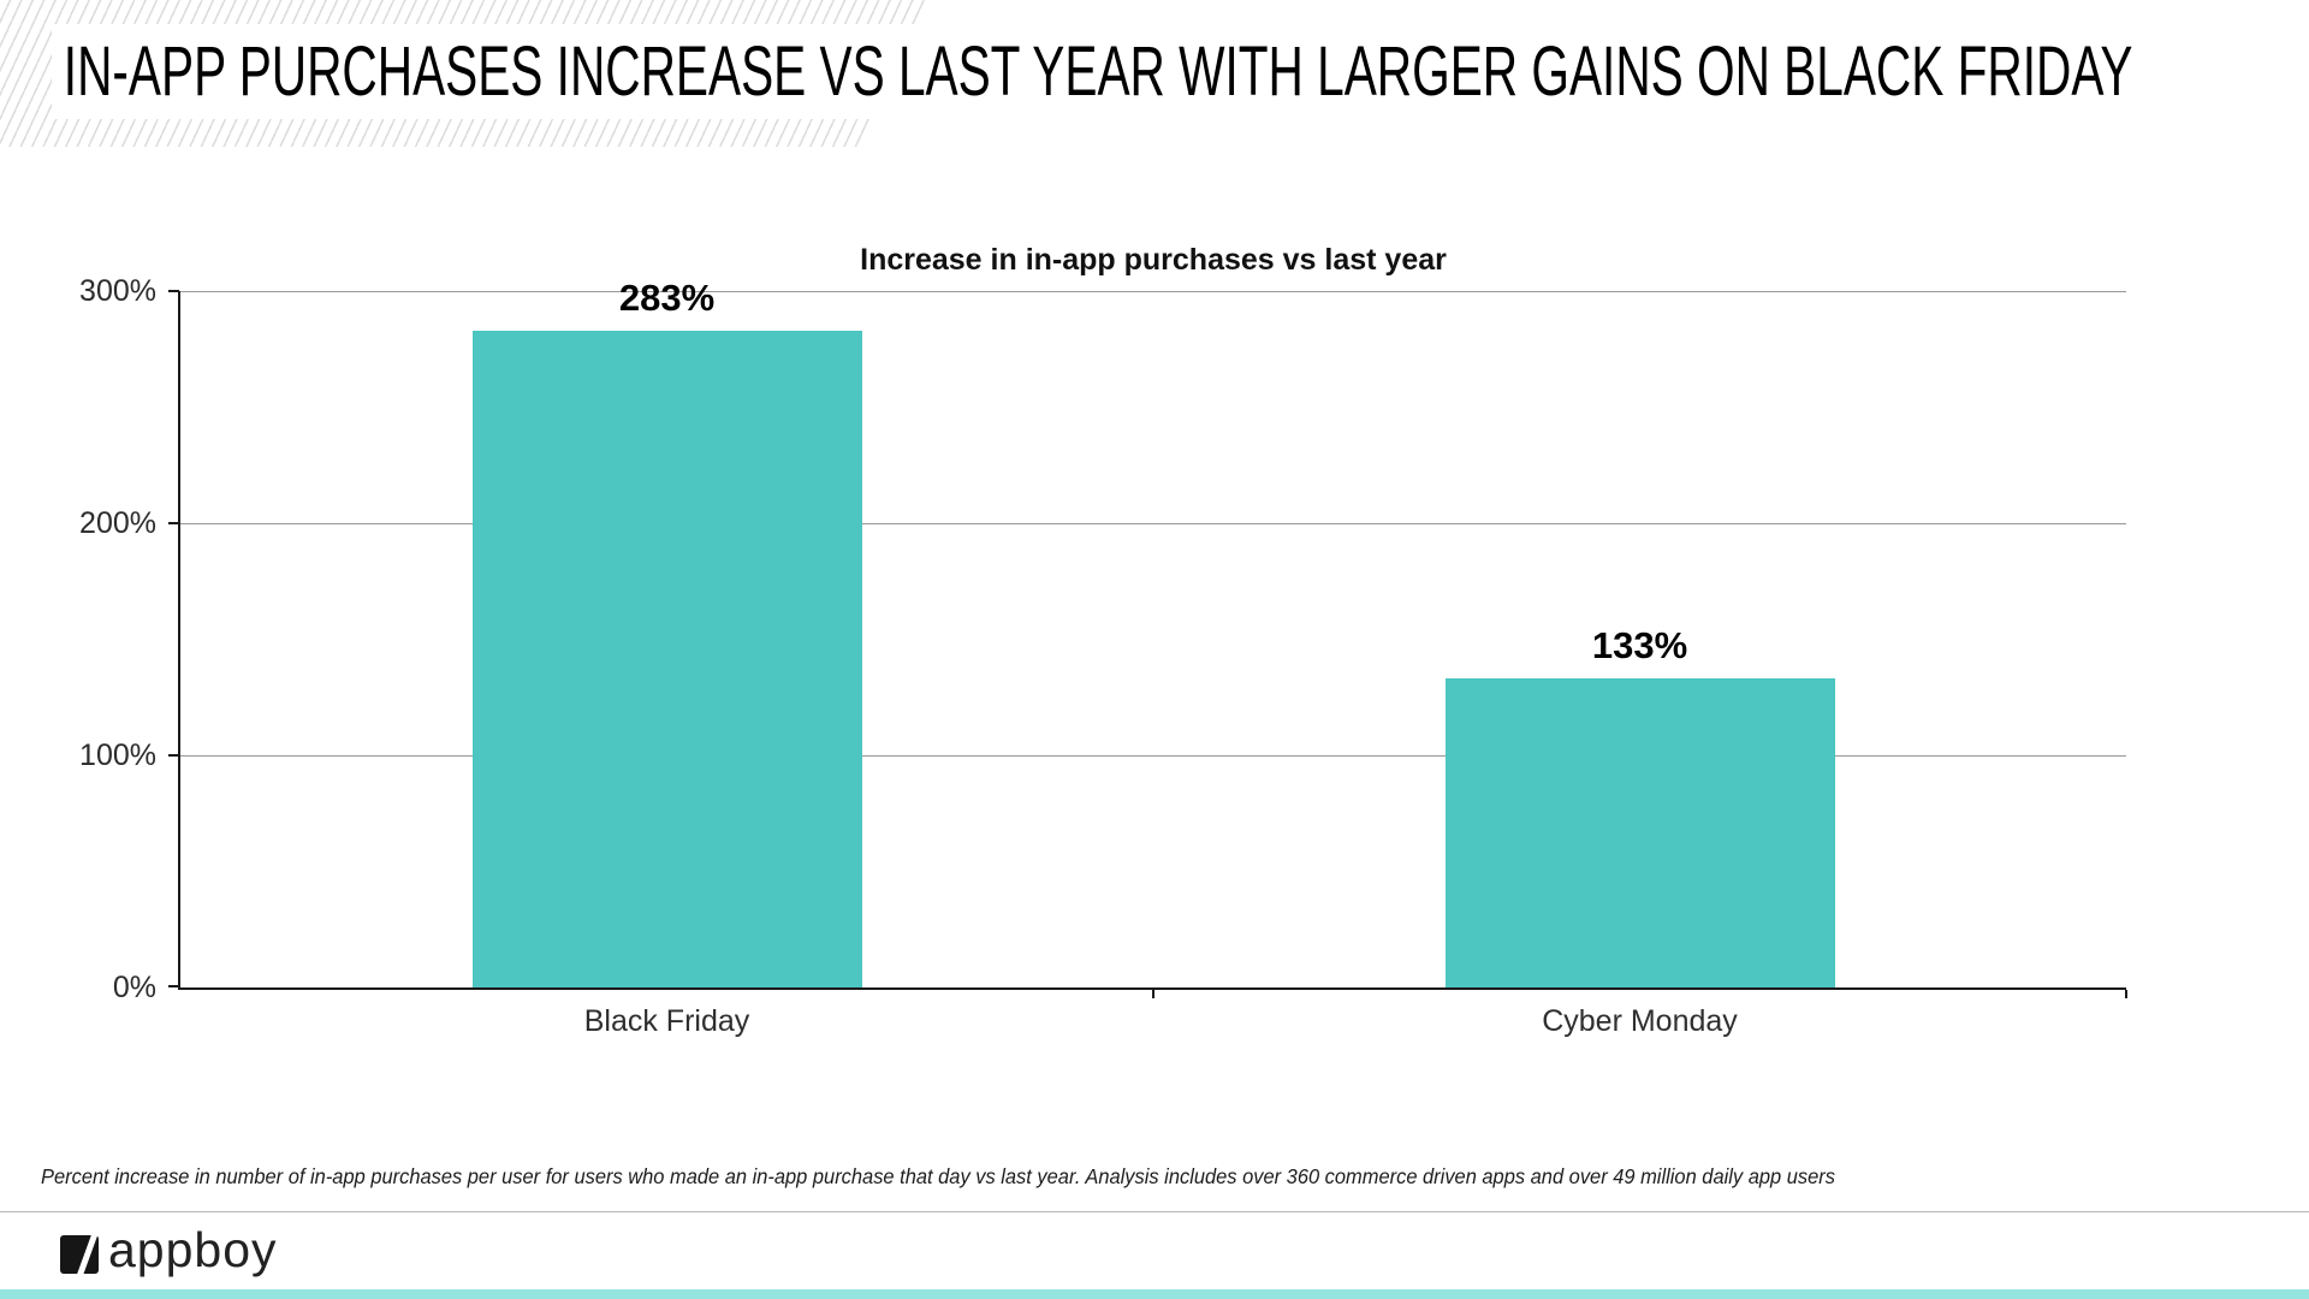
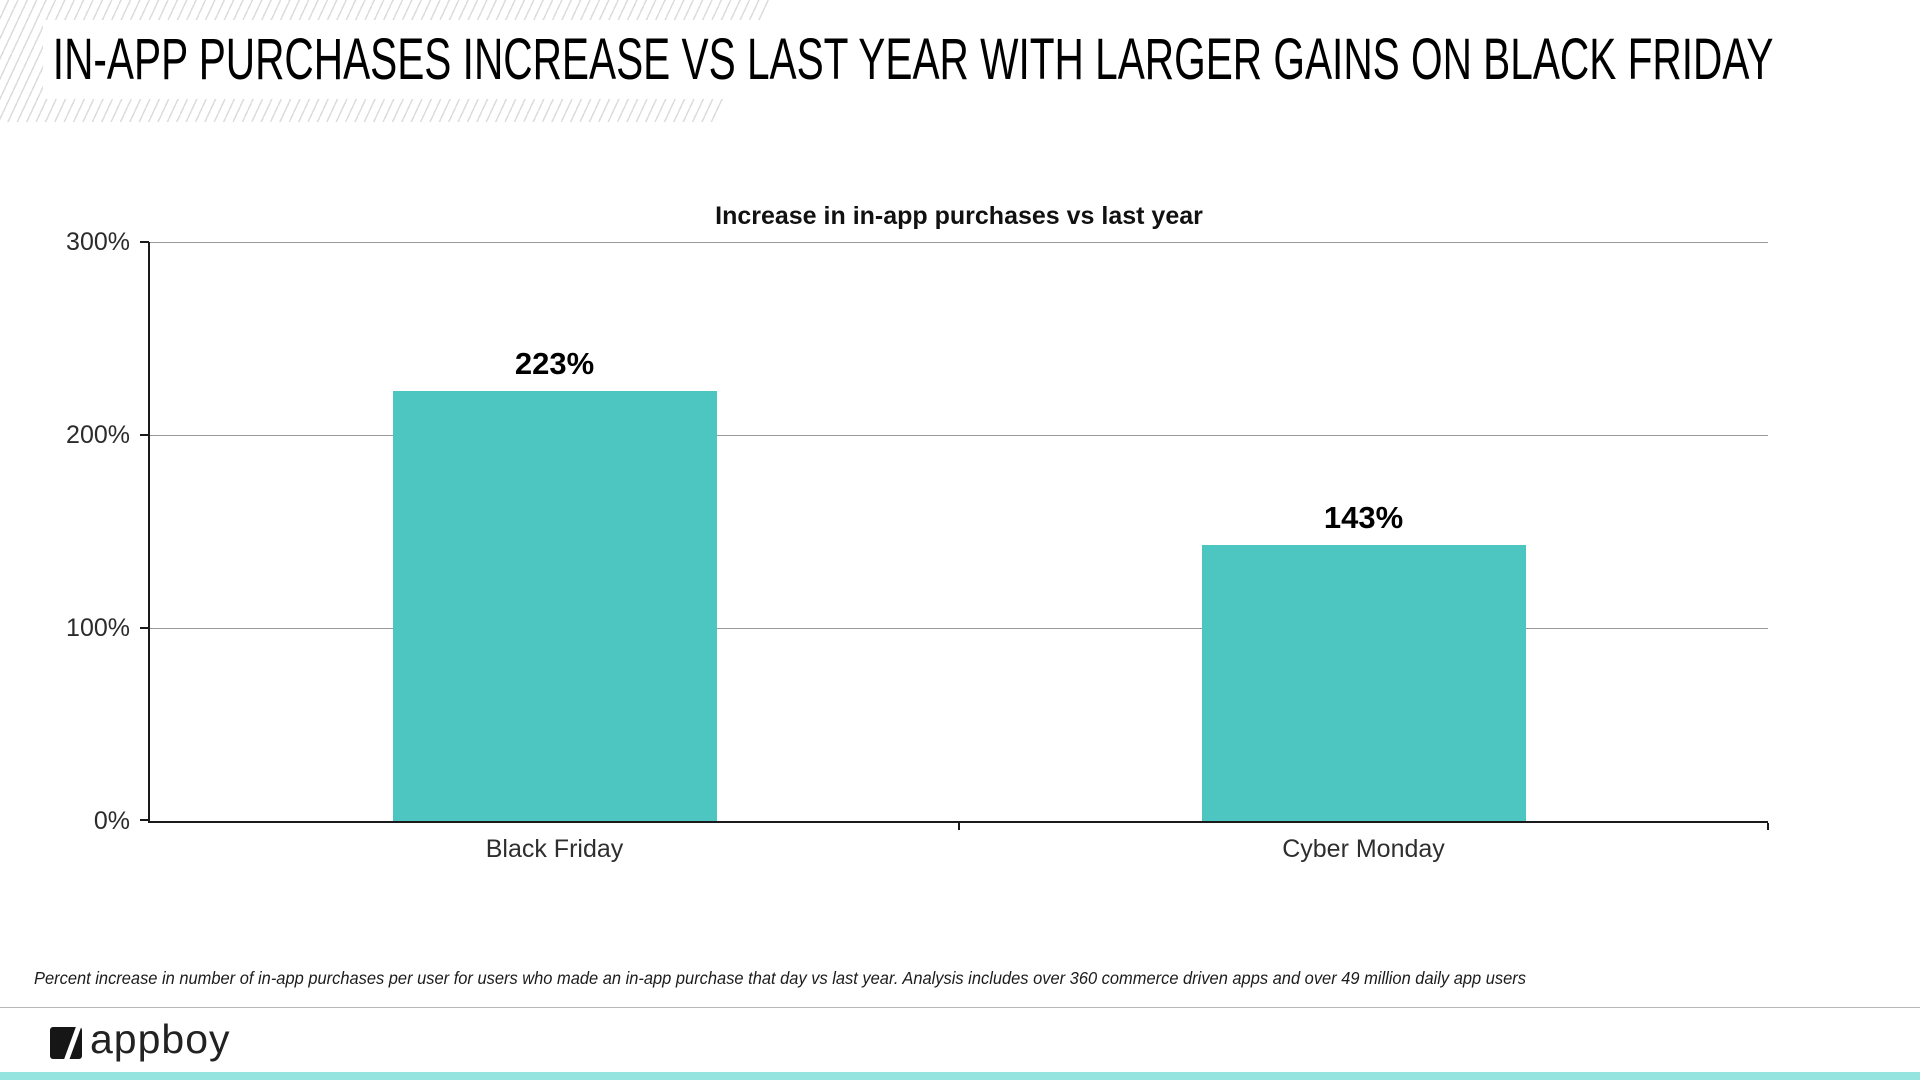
Black Friday: 283% -> 223%
Cyber Monday: 133% -> 143%
